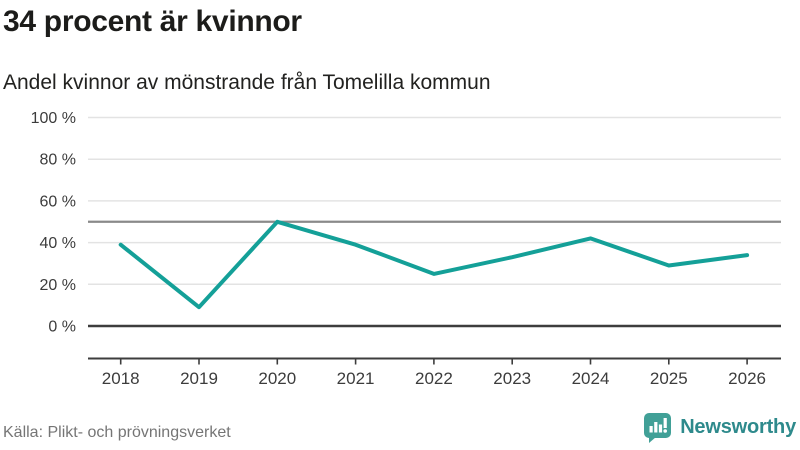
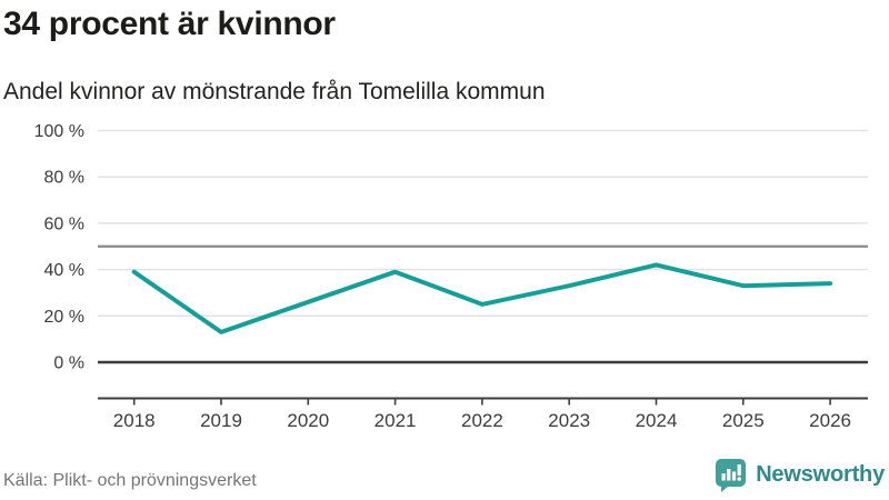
2019: 9% -> 13%
2020: 50% -> 26%
2025: 29% -> 33%
